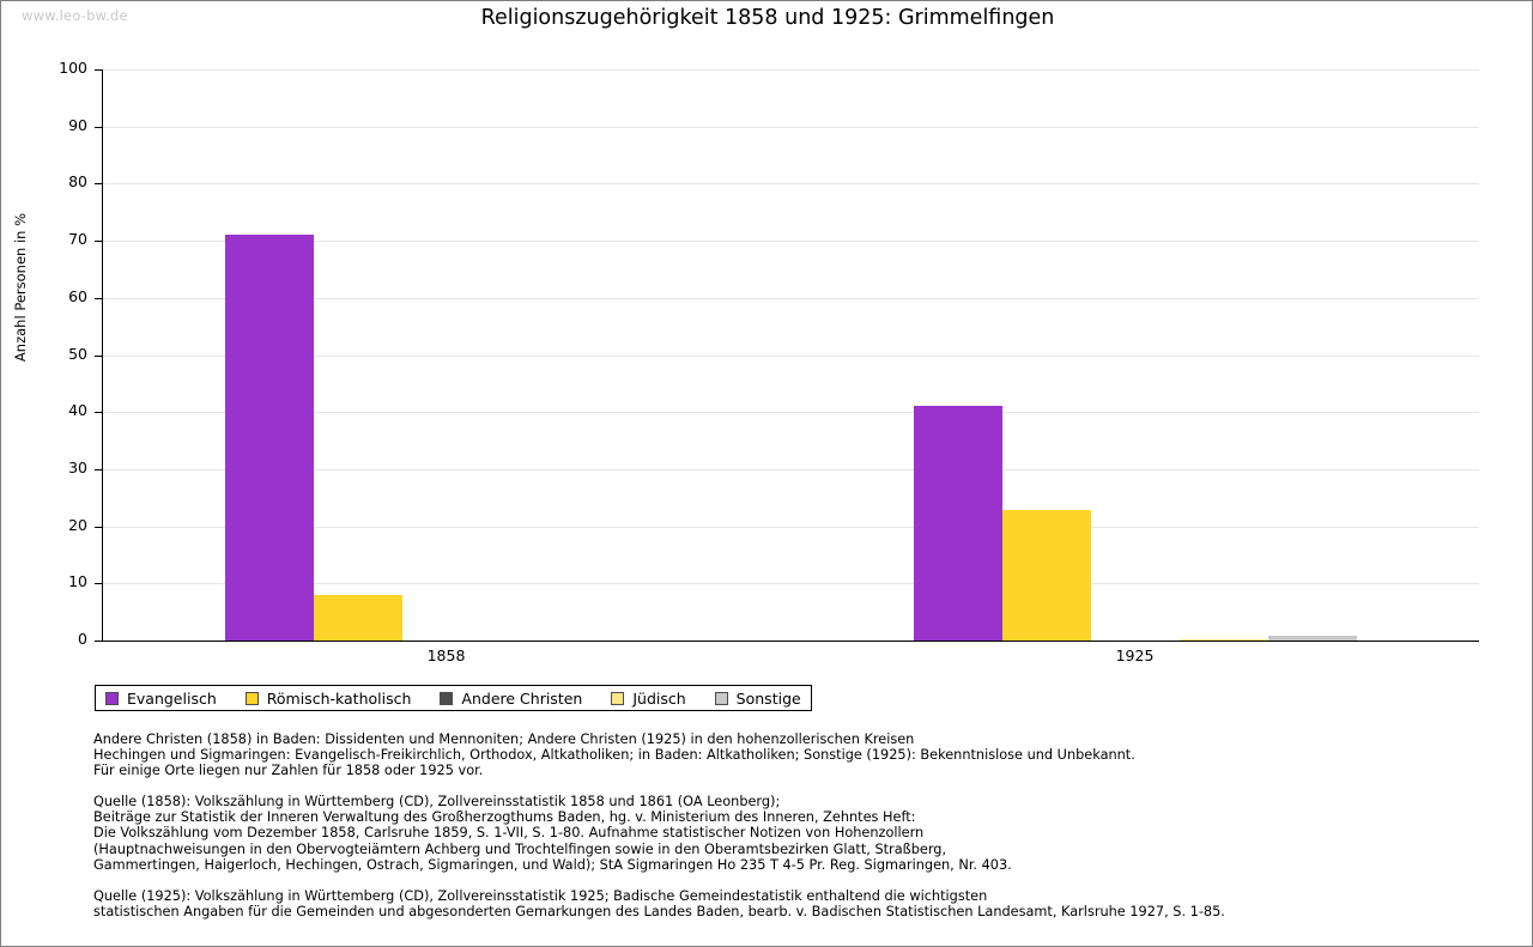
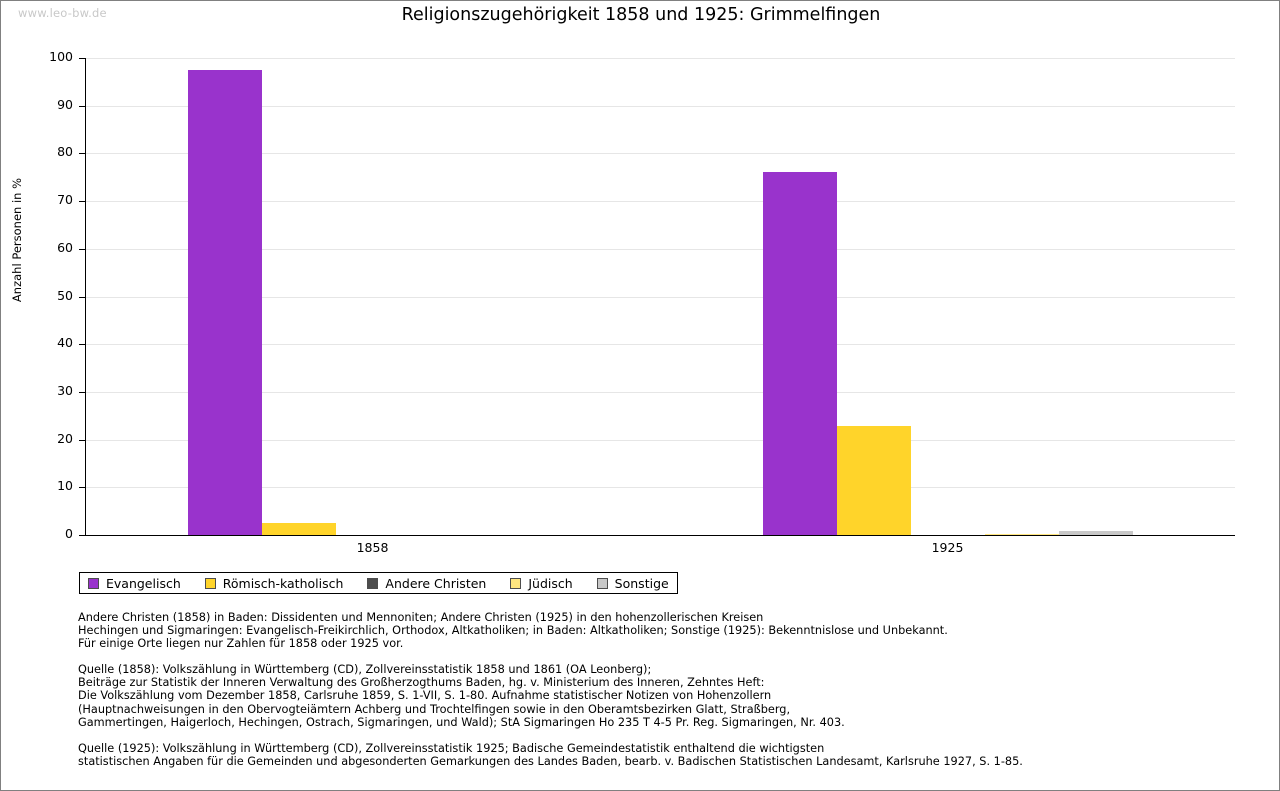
Evangelisch/1858: 71 -> 97
Römisch-katholisch/1858: 8 -> 2
Evangelisch/1925: 41 -> 76
